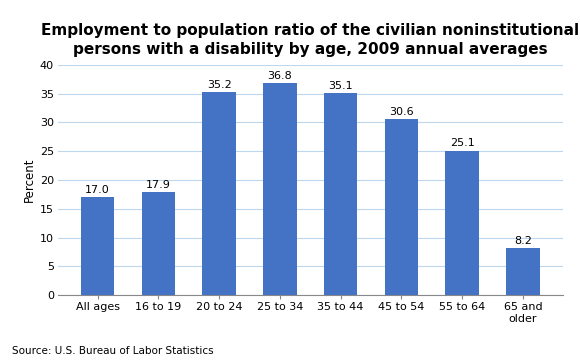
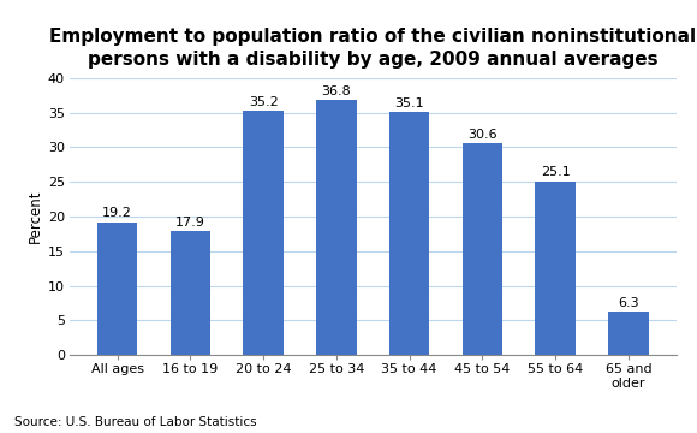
All ages: 17.0 -> 19.2
65 and older: 8.2 -> 6.3
